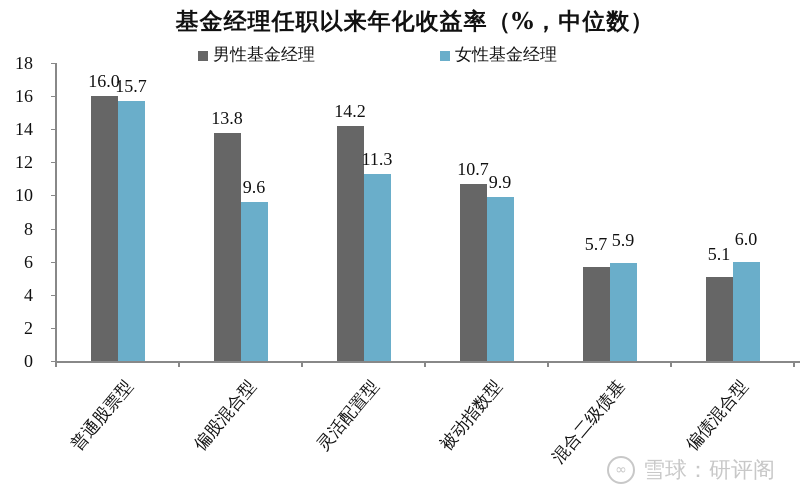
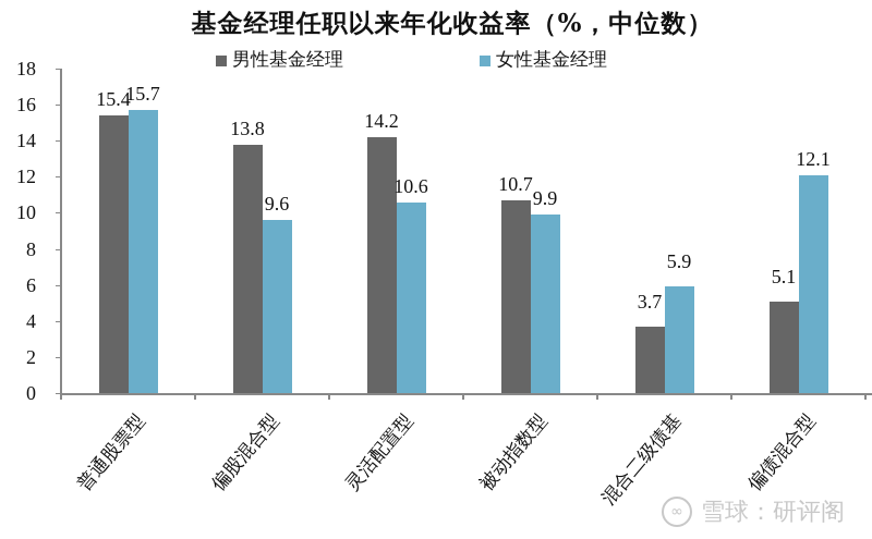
男性基金经理/普通股票型: 16.0 -> 15.4
女性基金经理/灵活配置型: 11.3 -> 10.6
男性基金经理/混合二级债基: 5.7 -> 3.7
女性基金经理/偏债混合型: 6.0 -> 12.1
